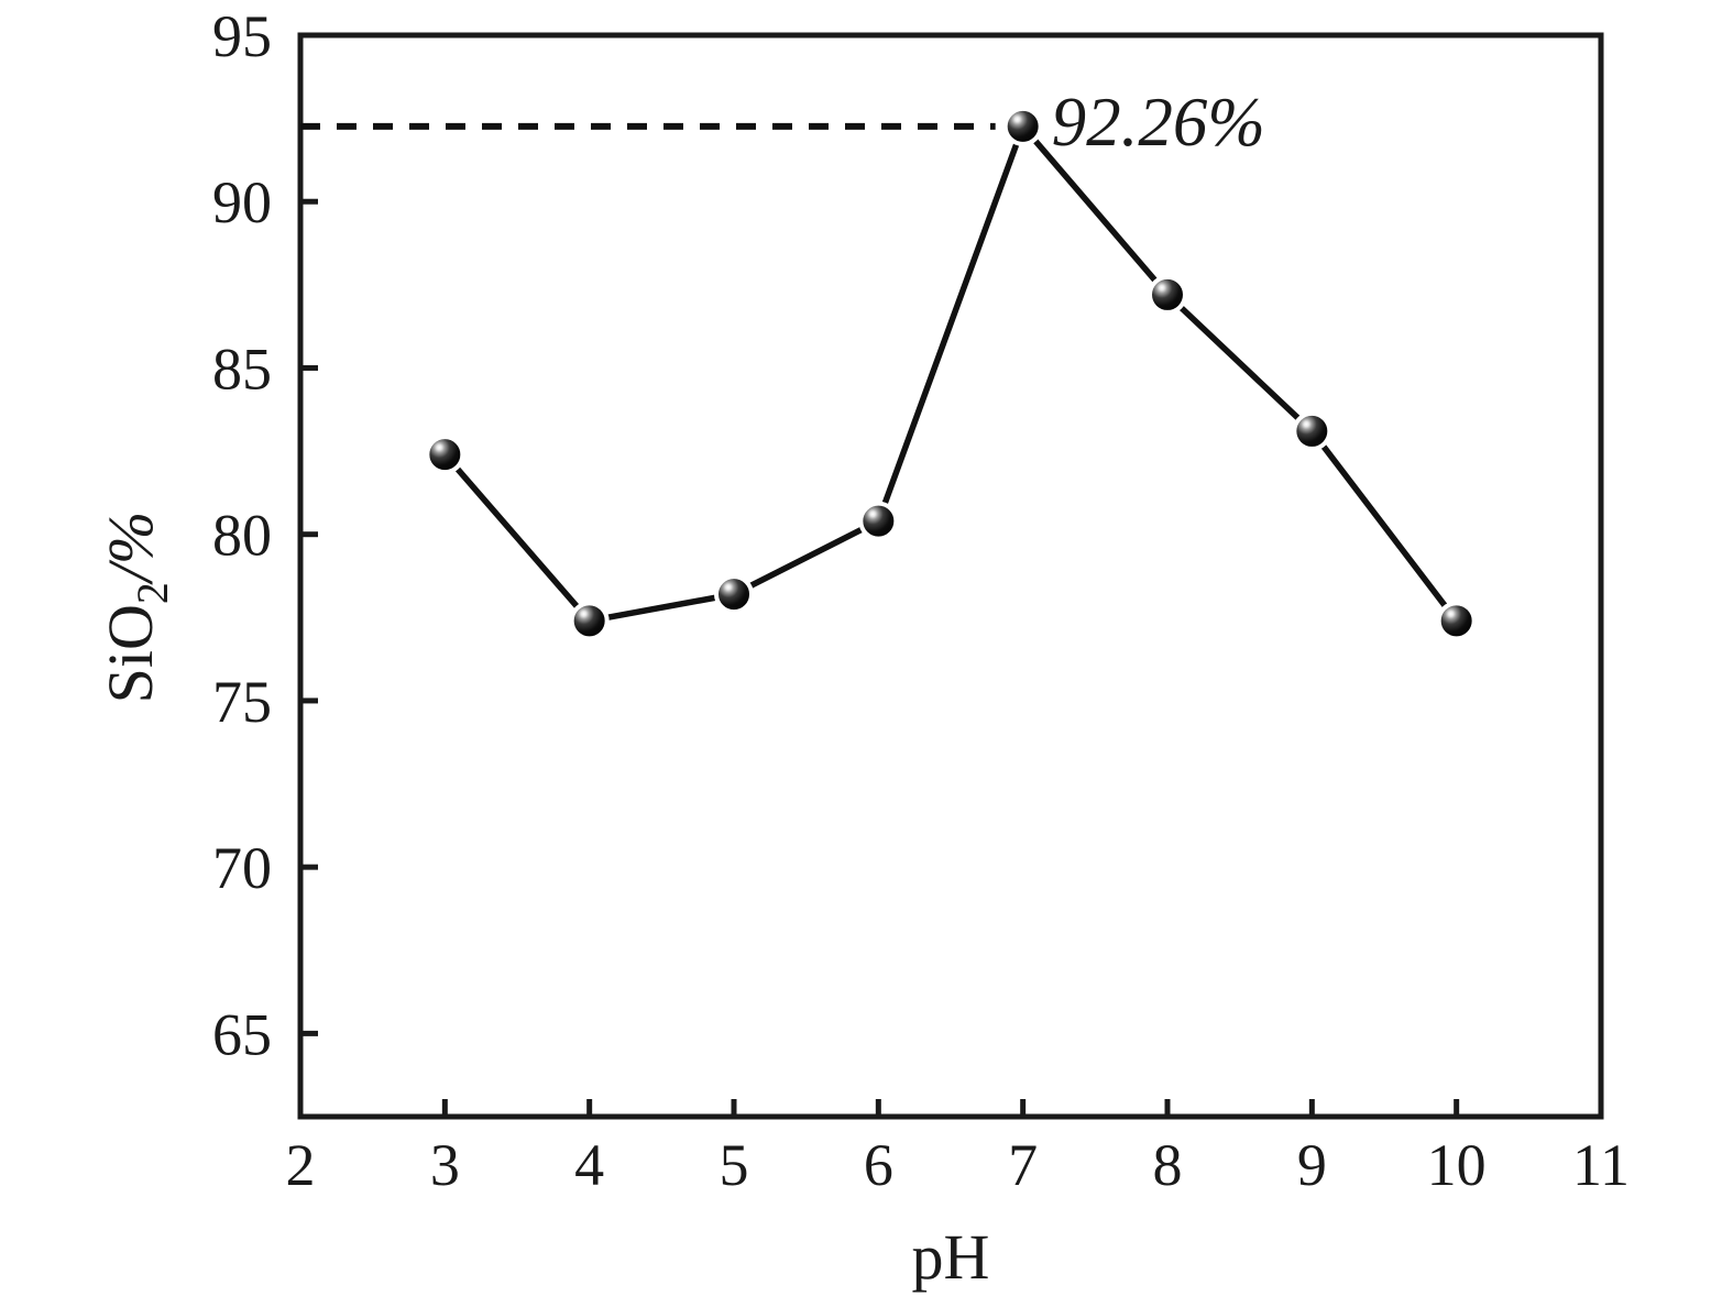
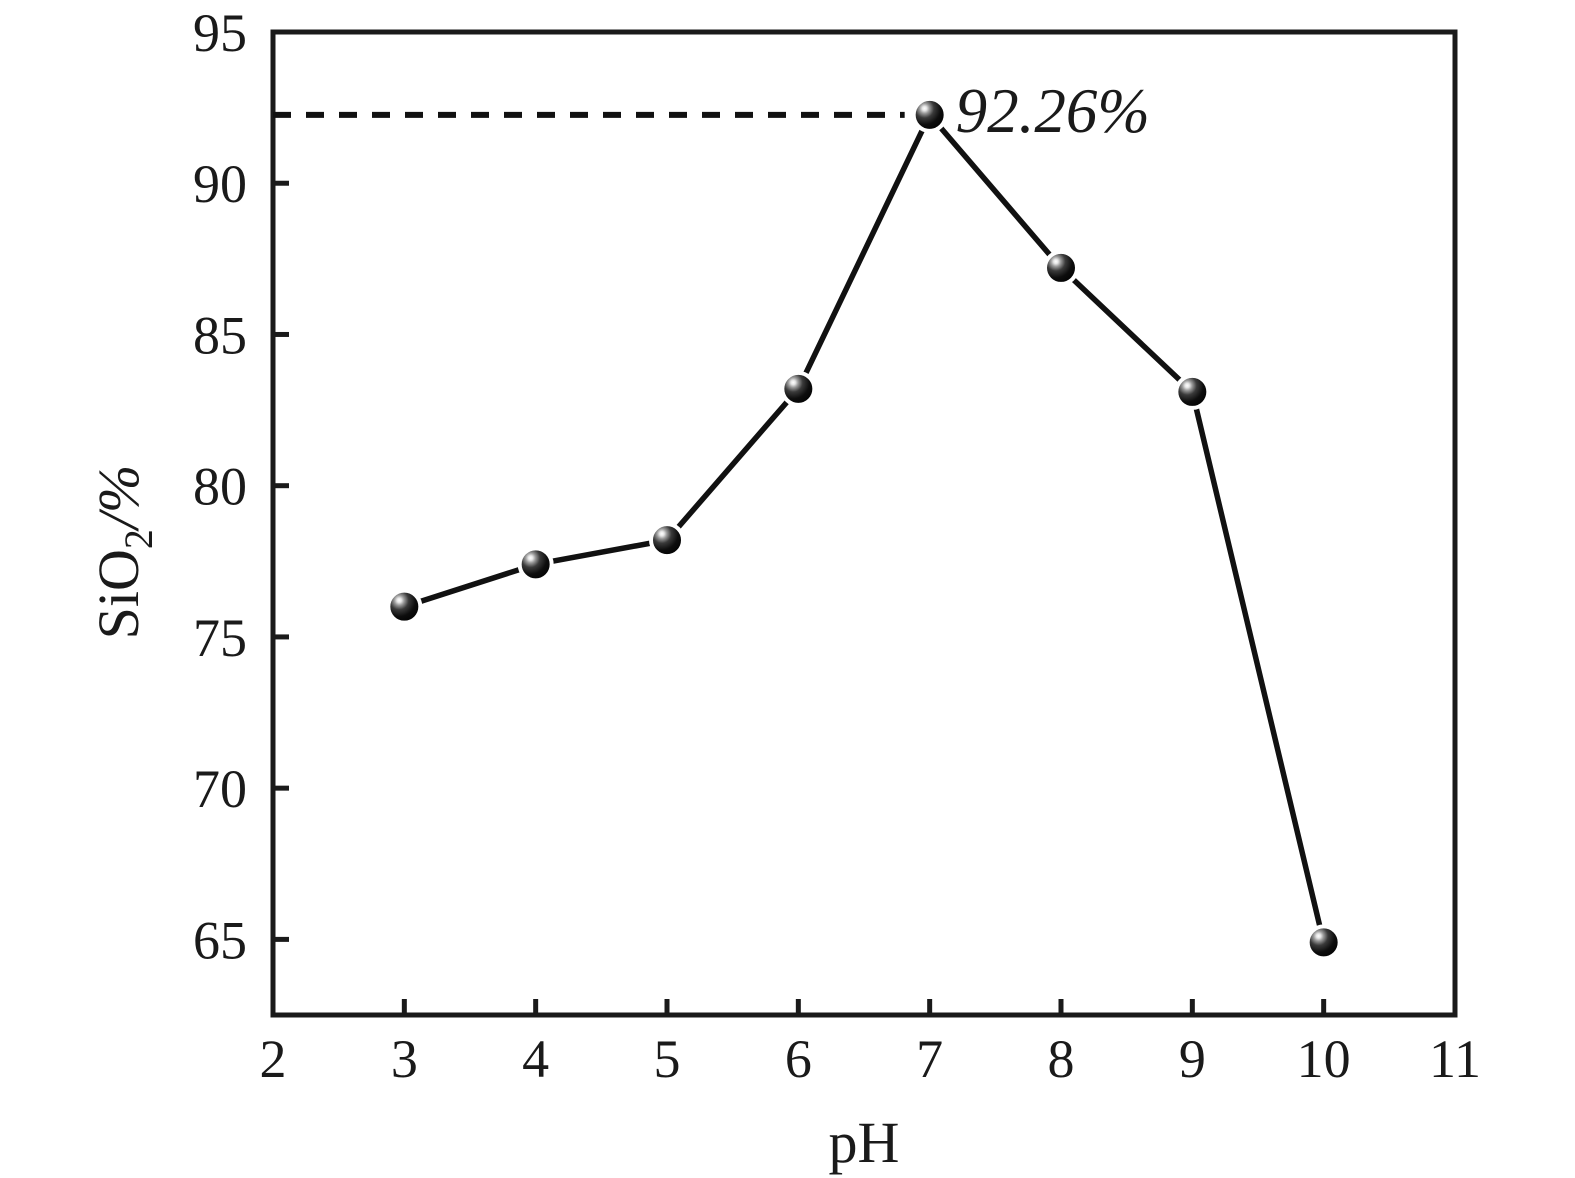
3: 82.4 -> 76.0
6: 80.4 -> 83.2
10: 77.4 -> 64.9
